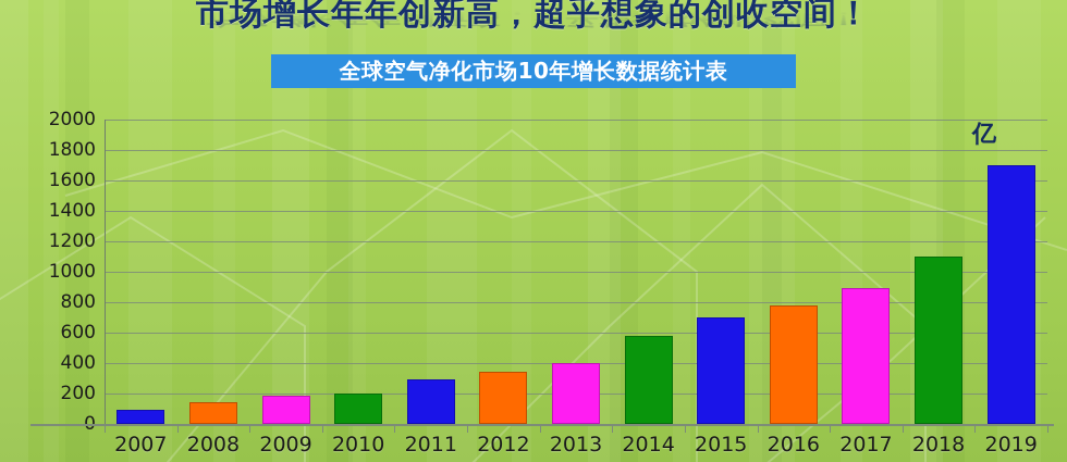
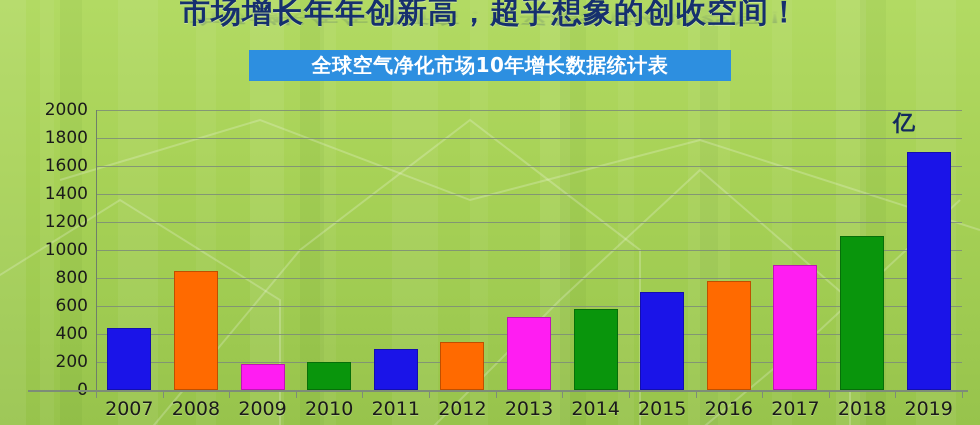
2007: 90 -> 440
2008: 140 -> 850
2013: 400 -> 520
